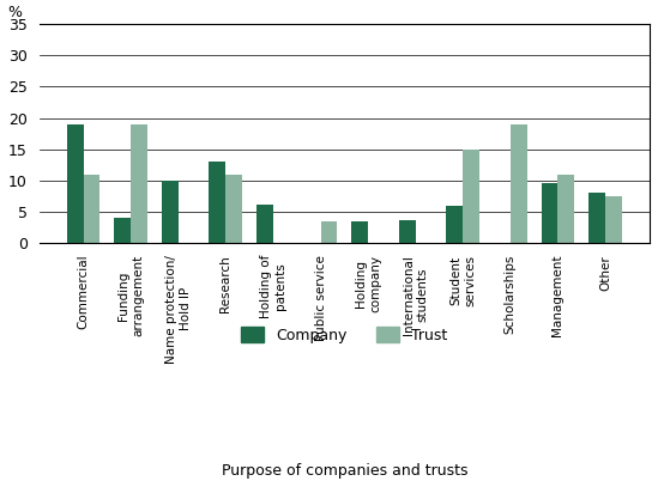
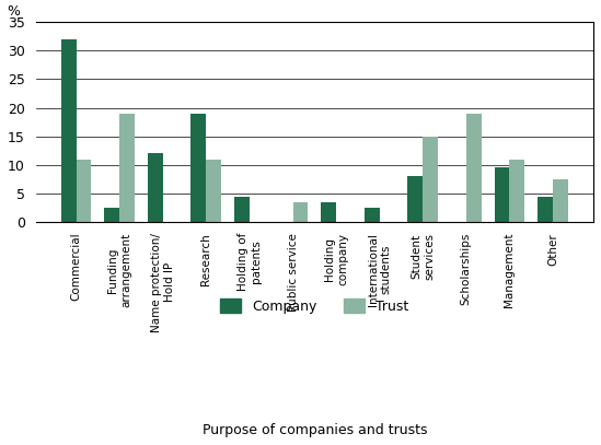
Company/Commercial: 19.0 -> 32.0
Company/Funding arrangement: 4.0 -> 2.5
Company/Name protection/ Hold IP: 10.0 -> 12.0
Company/Research: 13.0 -> 19.0
Company/Holding of patents: 6.2 -> 4.5
Company/International students: 3.6 -> 2.5
Company/Student services: 6.0 -> 8.0
Company/Other: 8.0 -> 4.5
